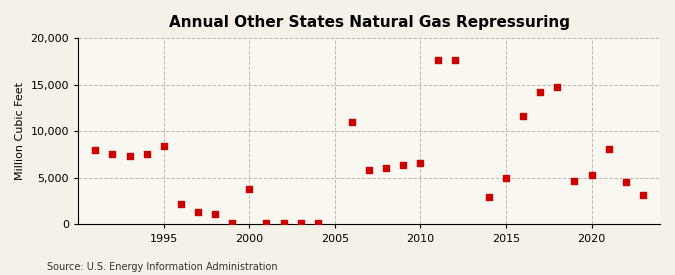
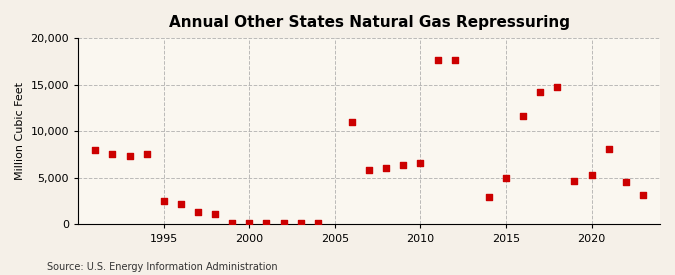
1995: 8,400 -> 2,500
2000: 3,800 -> 200
